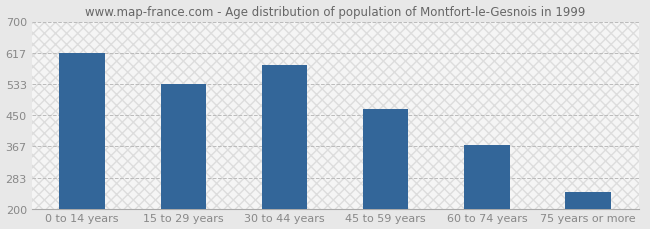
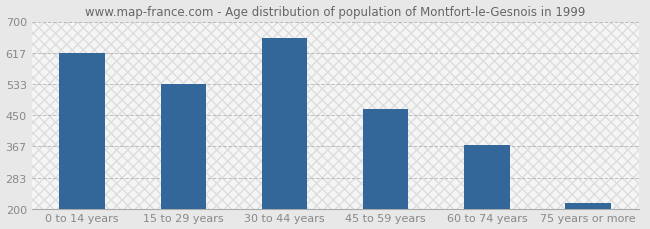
30 to 44 years: 585 -> 657
75 years or more: 245 -> 215
